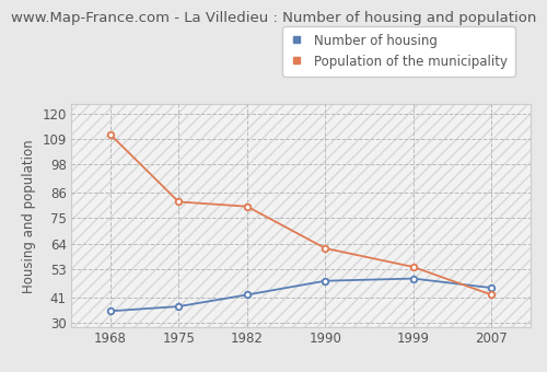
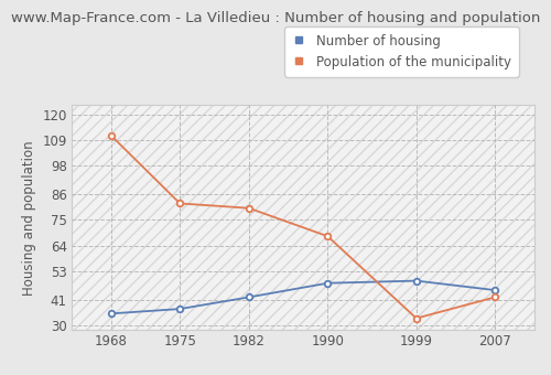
Population of the municipality/1990: 62 -> 68
Population of the municipality/1999: 54 -> 33
